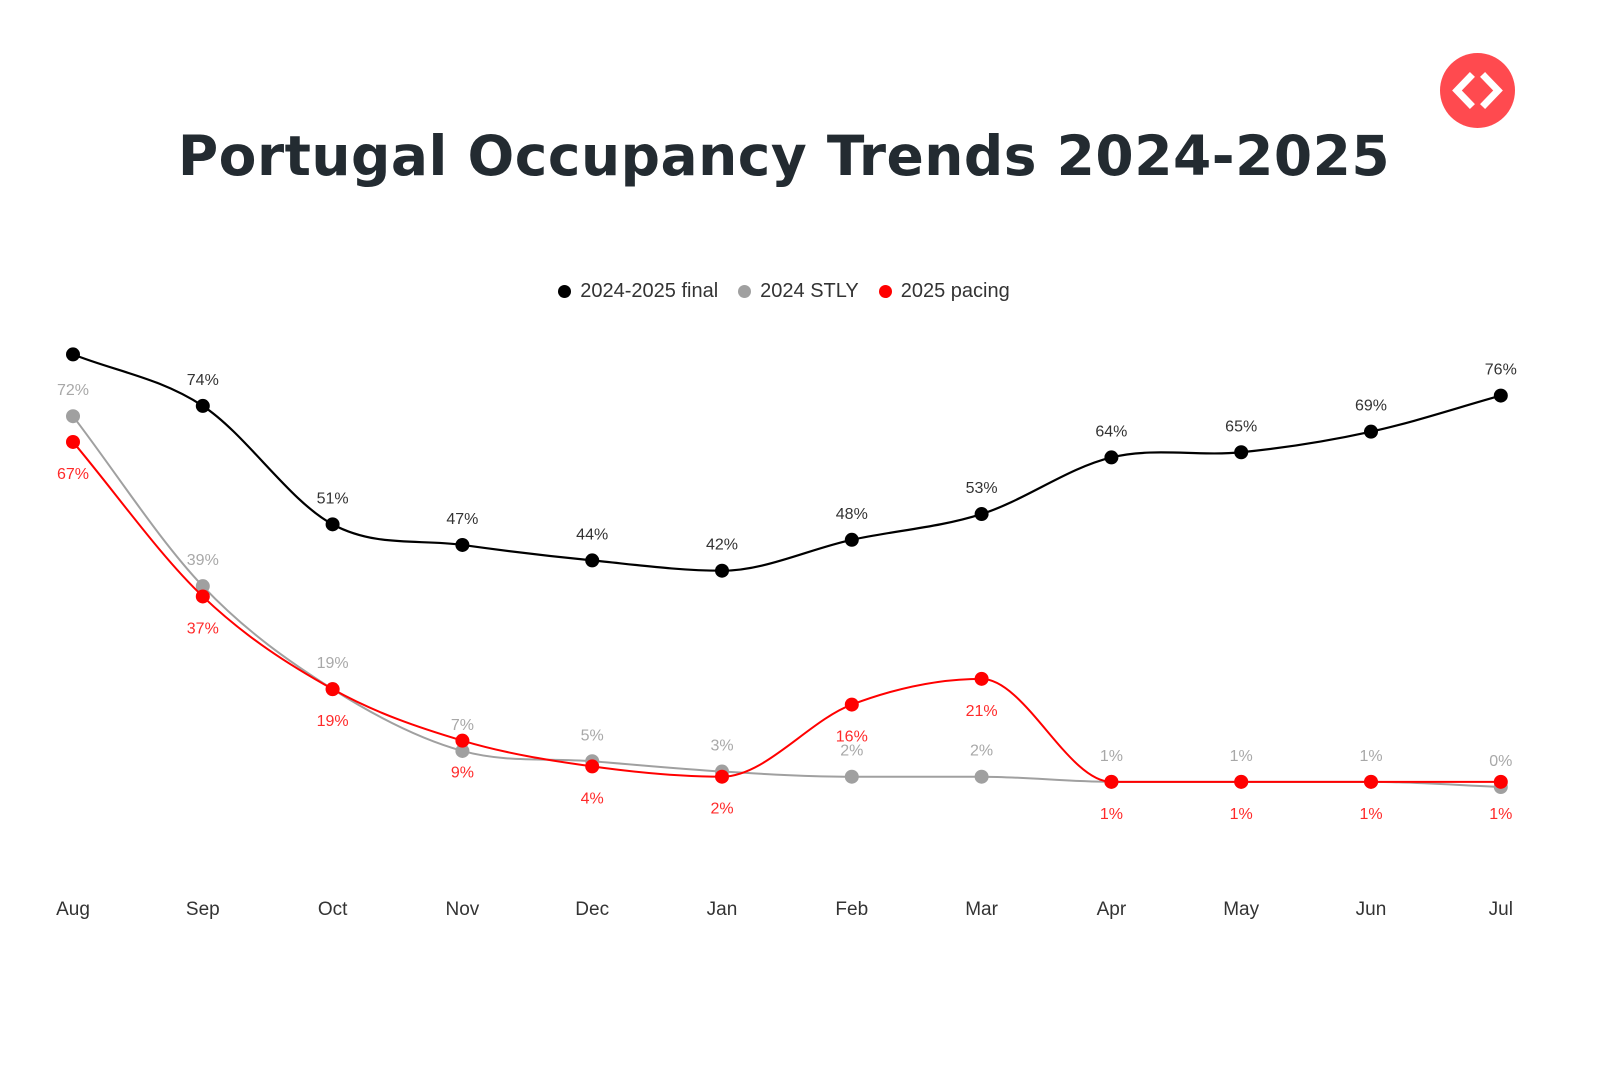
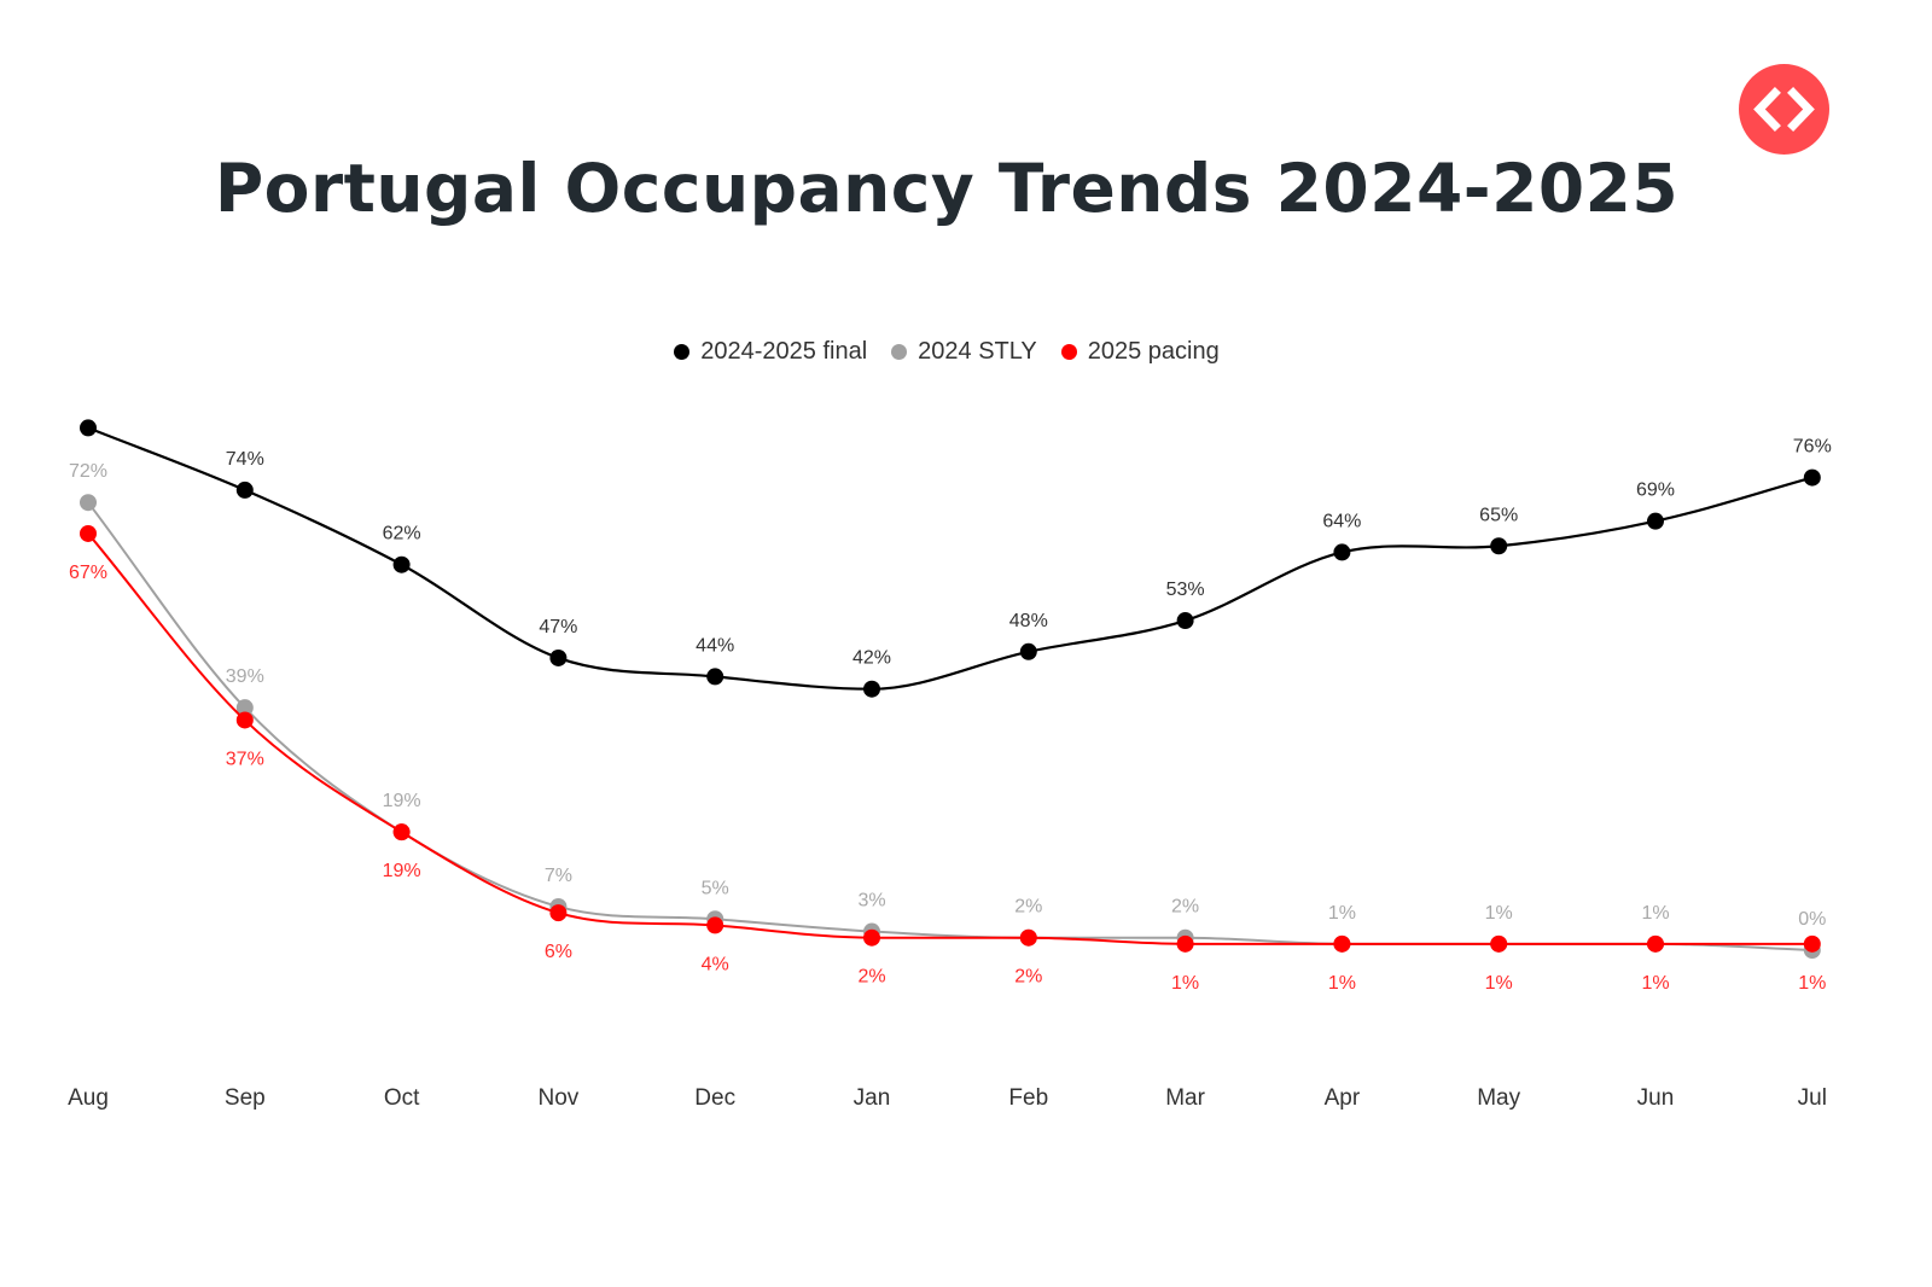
2024-2025 final/Oct: 51% -> 62%
2025 pacing/Nov: 9% -> 6%
2025 pacing/Feb: 16% -> 2%
2025 pacing/Mar: 21% -> 1%
